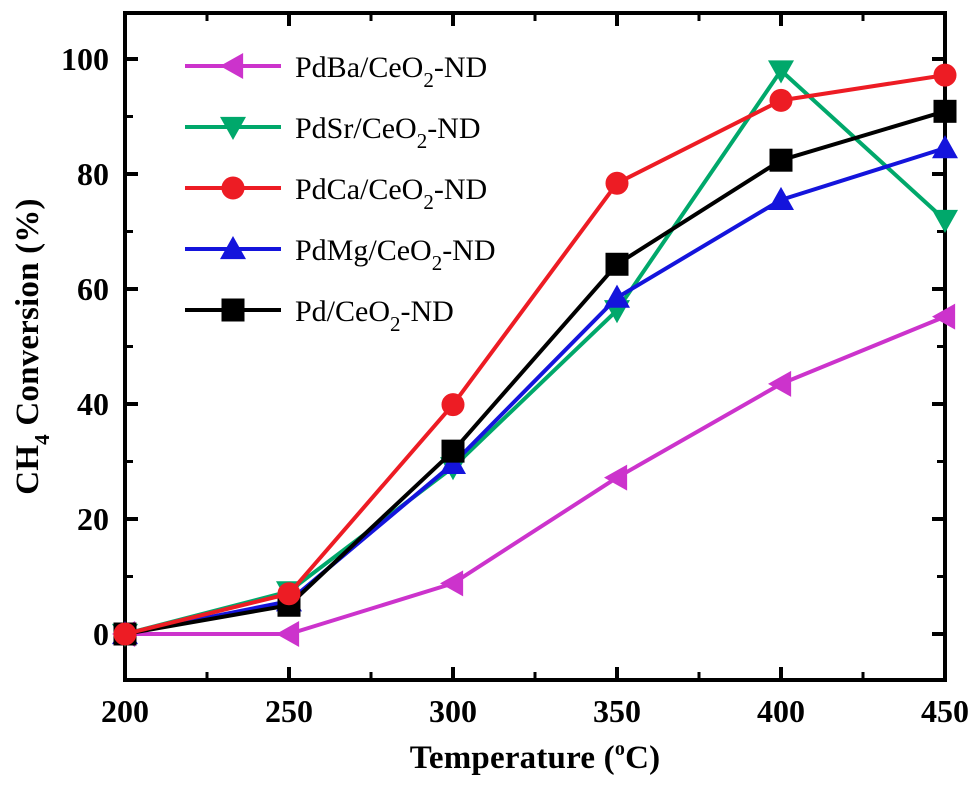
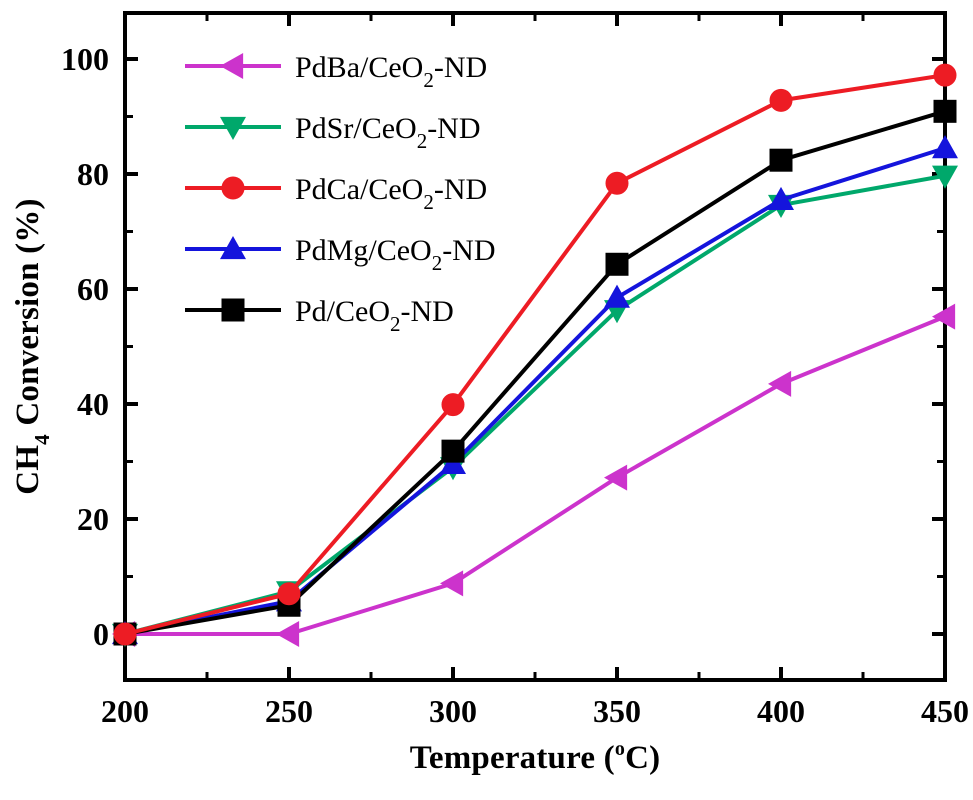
PdSr/CeO2-ND/400: 98 -> 75
PdSr/CeO2-ND/450: 72 -> 80
